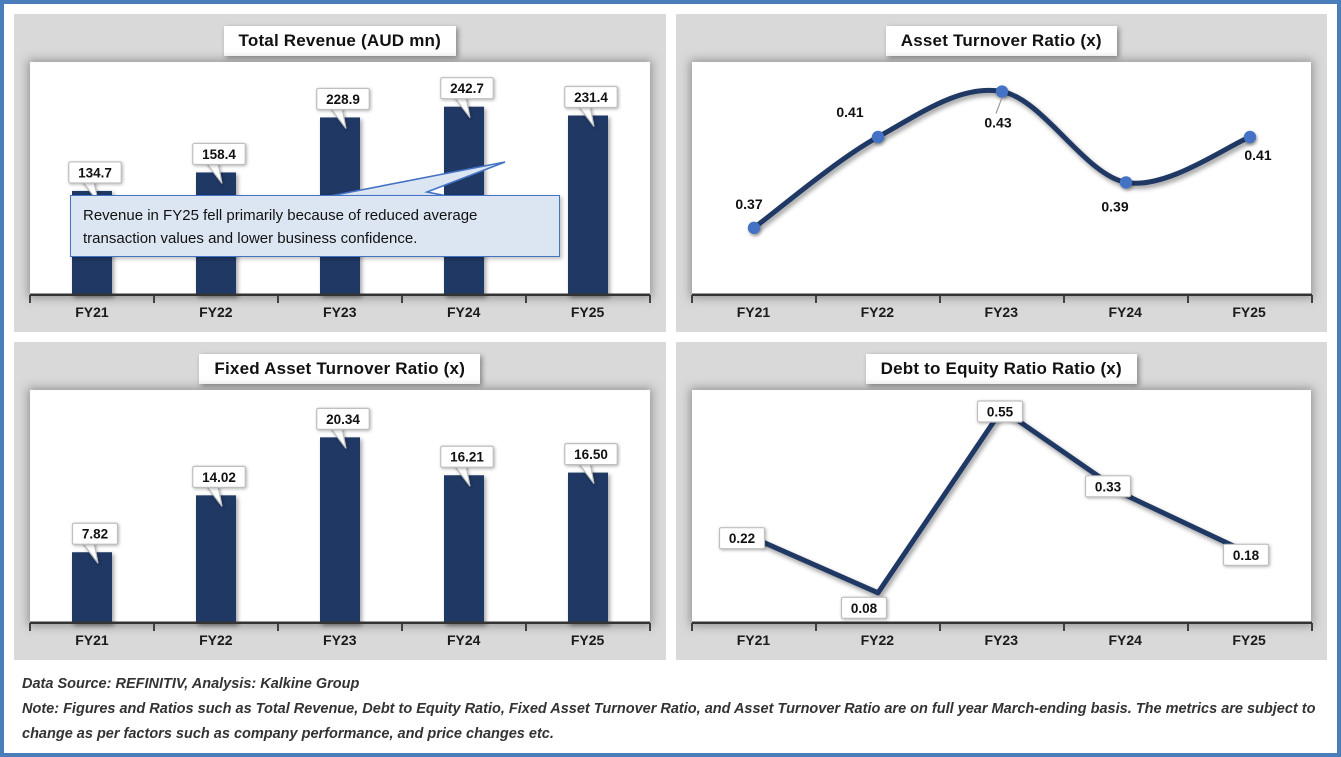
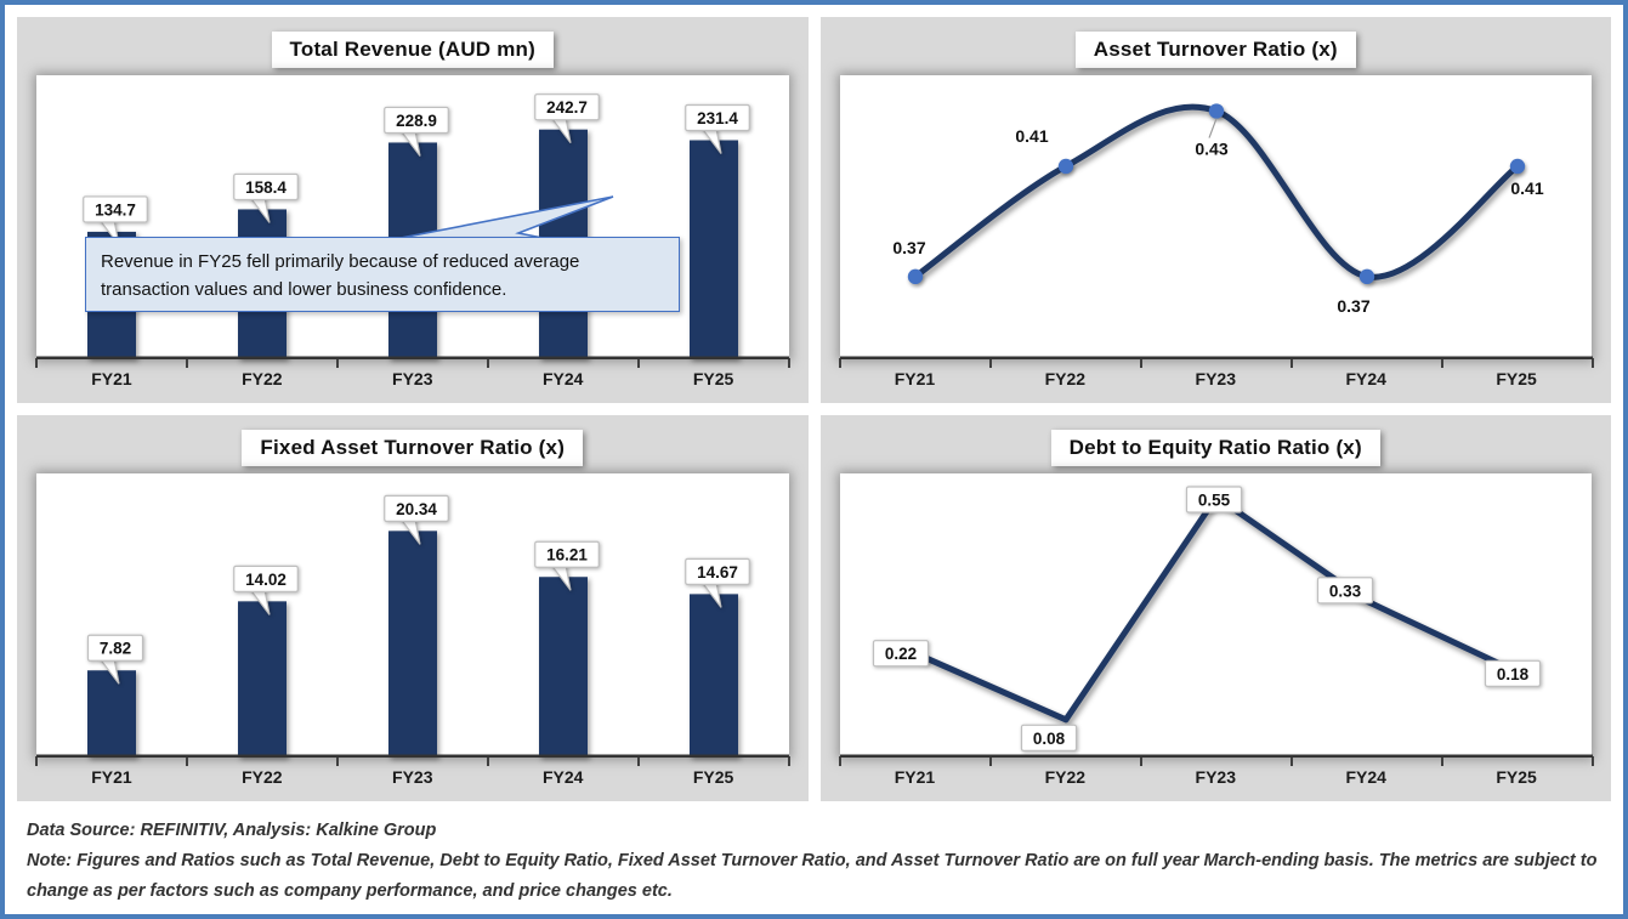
Asset Turnover Ratio (x)/FY24: 0.39 -> 0.37
Fixed Asset Turnover Ratio (x)/FY25: 16.50 -> 14.67
